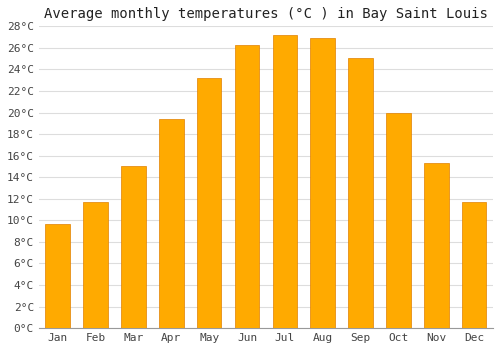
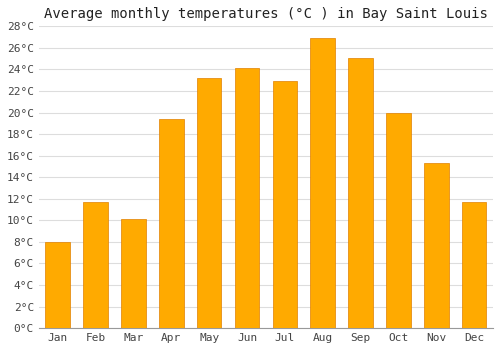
Jan: 9.7°C -> 8.0°C
Mar: 15.0°C -> 10.1°C
Jun: 26.3°C -> 24.1°C
Jul: 27.2°C -> 22.9°C
